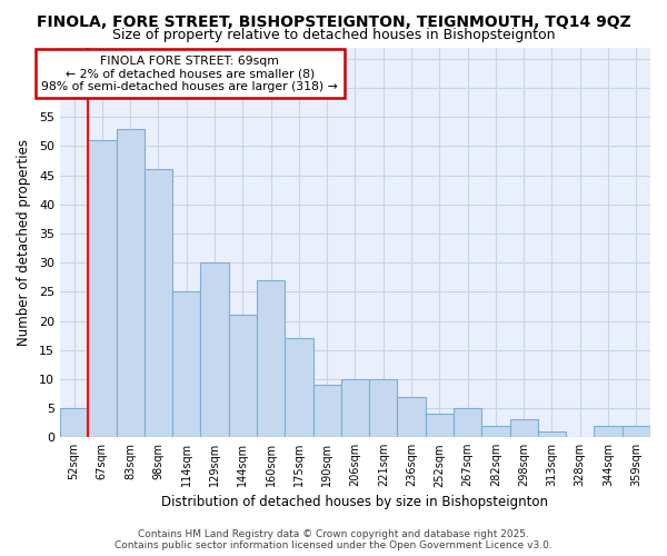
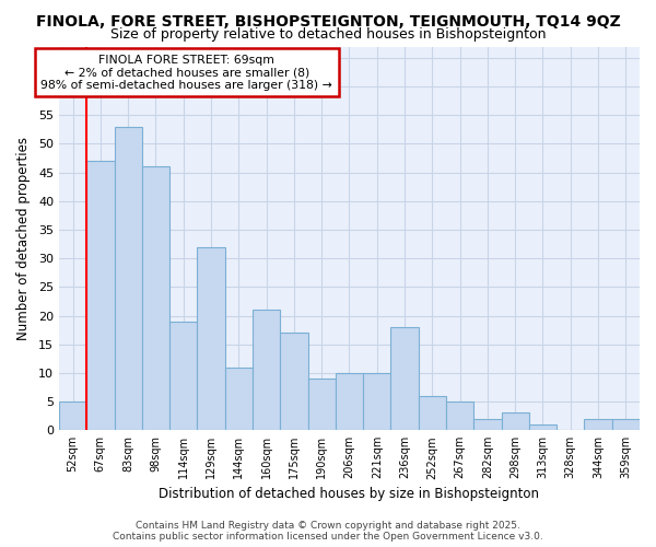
67sqm: 51 -> 47
114sqm: 25 -> 19
129sqm: 30 -> 32
144sqm: 21 -> 11
160sqm: 27 -> 21
236sqm: 7 -> 18
252sqm: 4 -> 6
